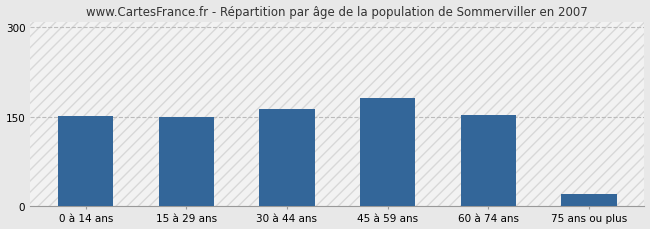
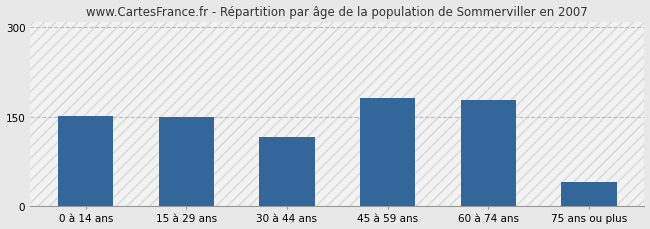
30 à 44 ans: 163 -> 116
60 à 74 ans: 153 -> 178
75 ans ou plus: 20 -> 40
